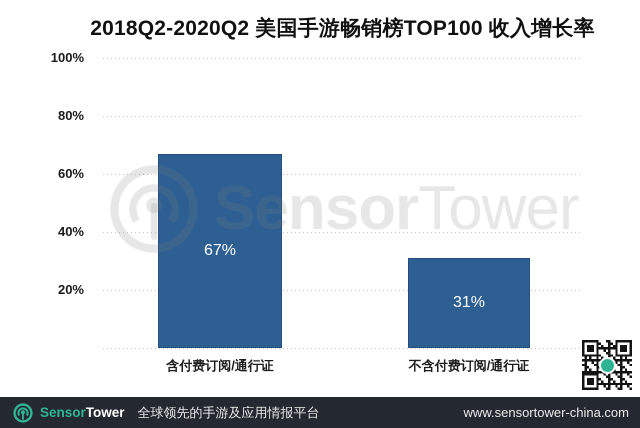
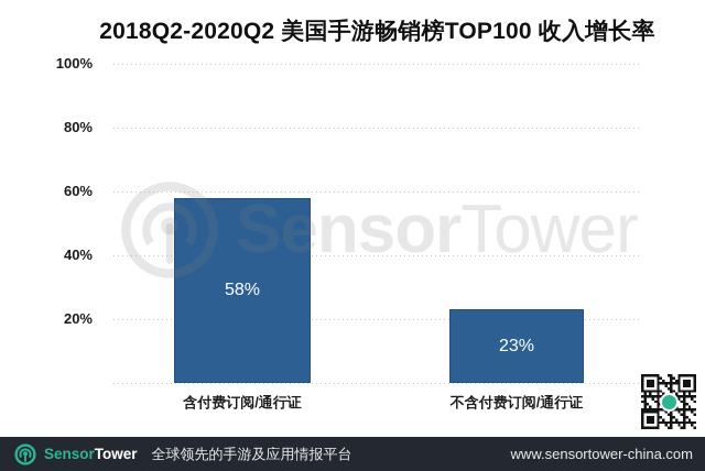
含付费订阅/通行证: 67% -> 58%
不含付费订阅/通行证: 31% -> 23%
